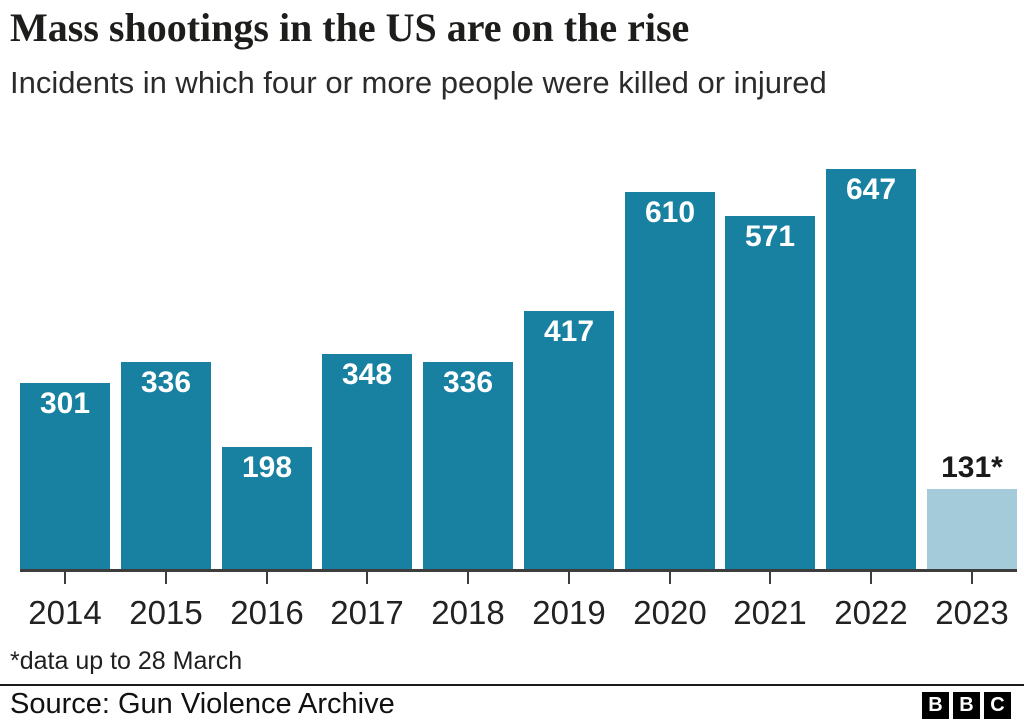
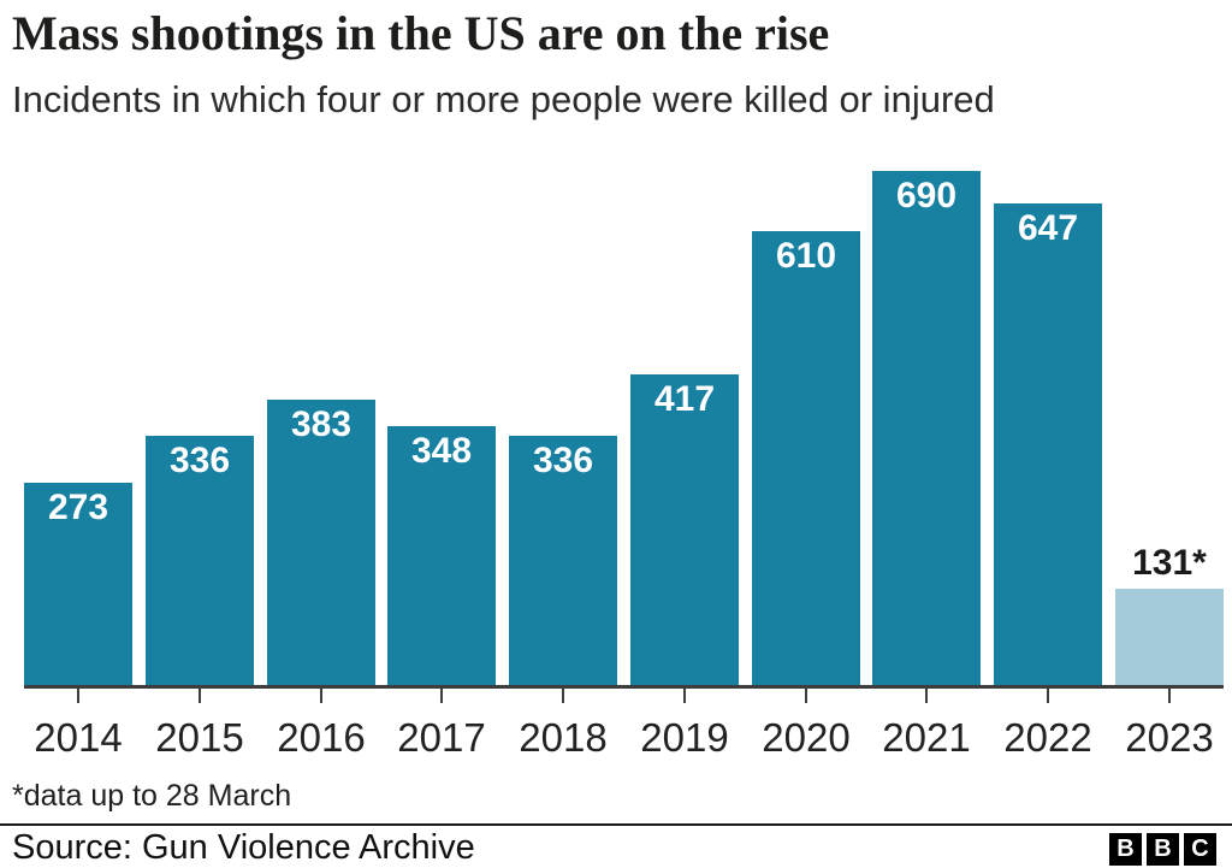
2014: 301 -> 273
2016: 198 -> 383
2021: 571 -> 690
